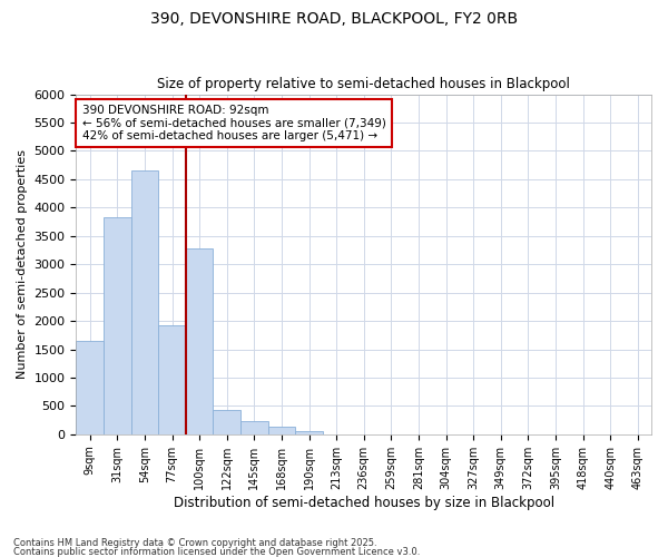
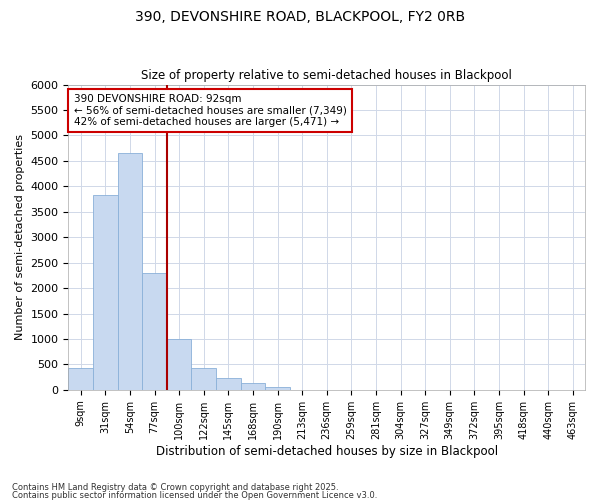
9sqm: 1640 -> 430
77sqm: 1920 -> 2300
100sqm: 3280 -> 1000
